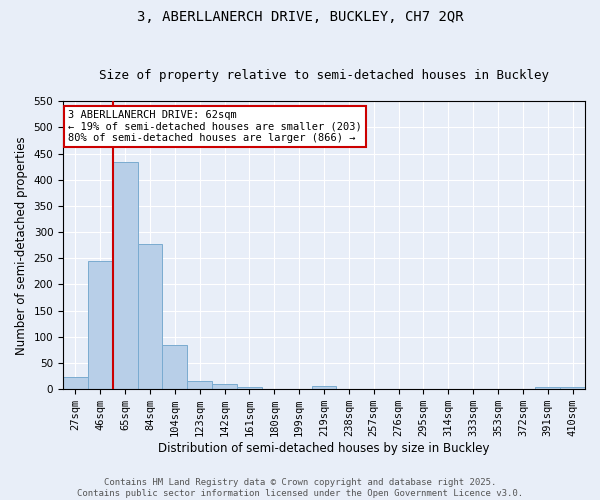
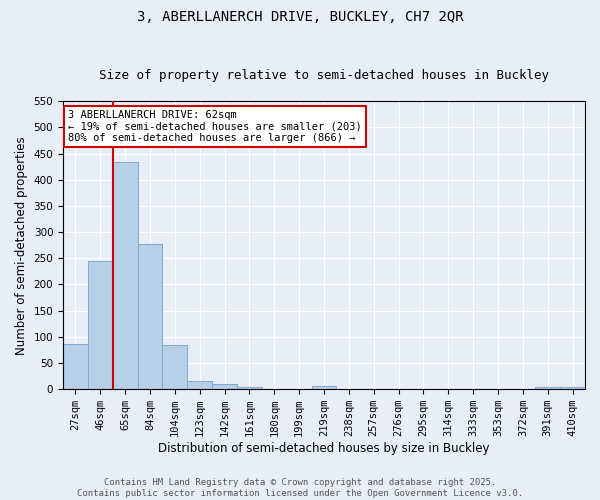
27sqm: 24 -> 86
